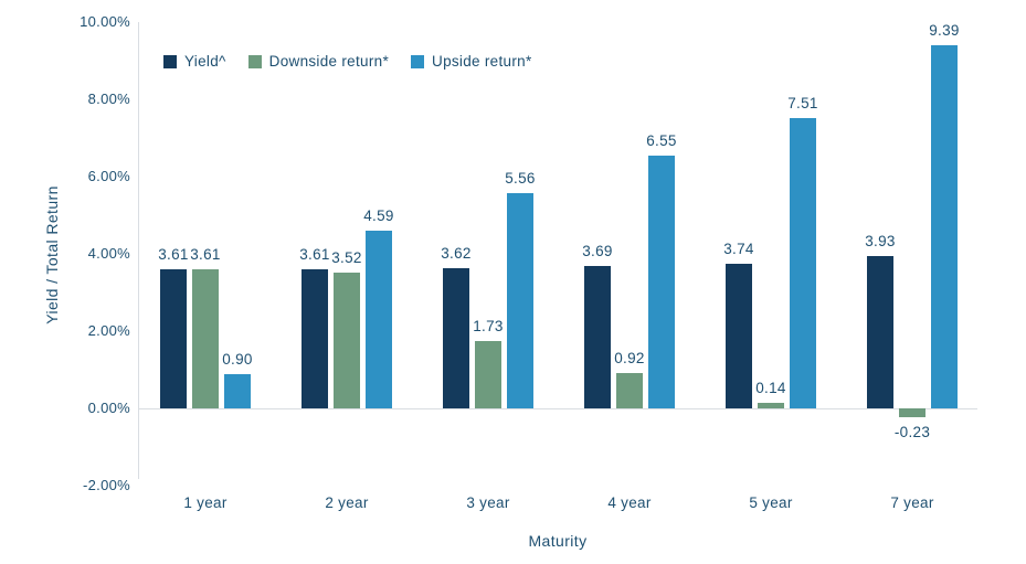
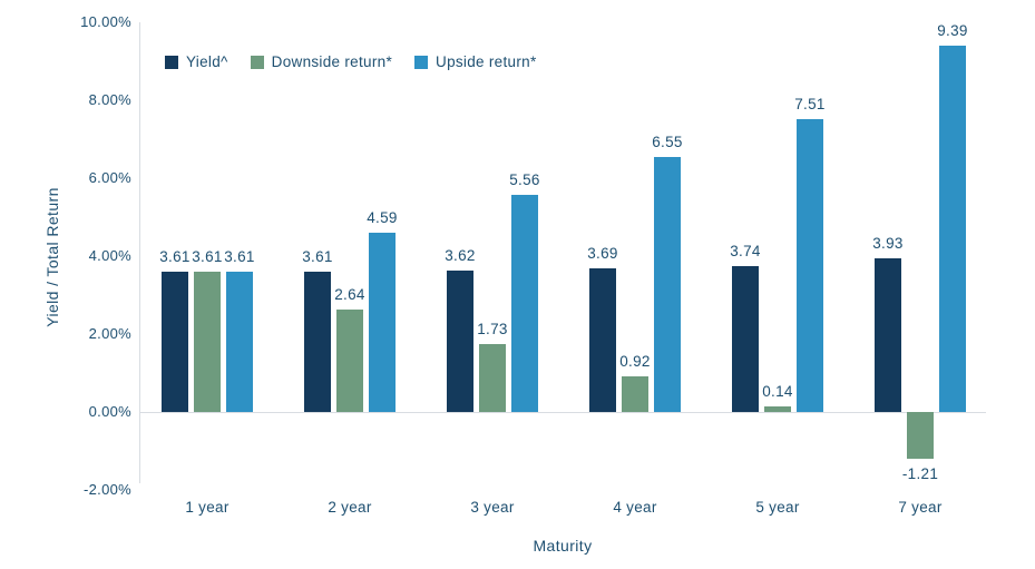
Upside return*/1 year: 0.90 -> 3.61
Downside return*/2 year: 3.52 -> 2.64
Downside return*/7 year: -0.23 -> -1.21
